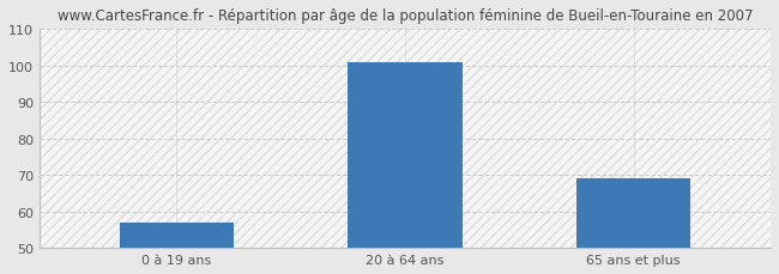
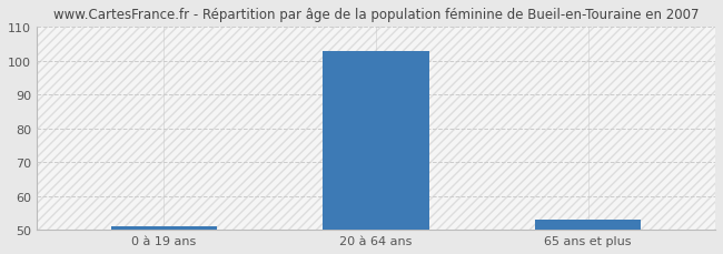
0 à 19 ans: 57 -> 51
20 à 64 ans: 101 -> 103
65 ans et plus: 69 -> 53
